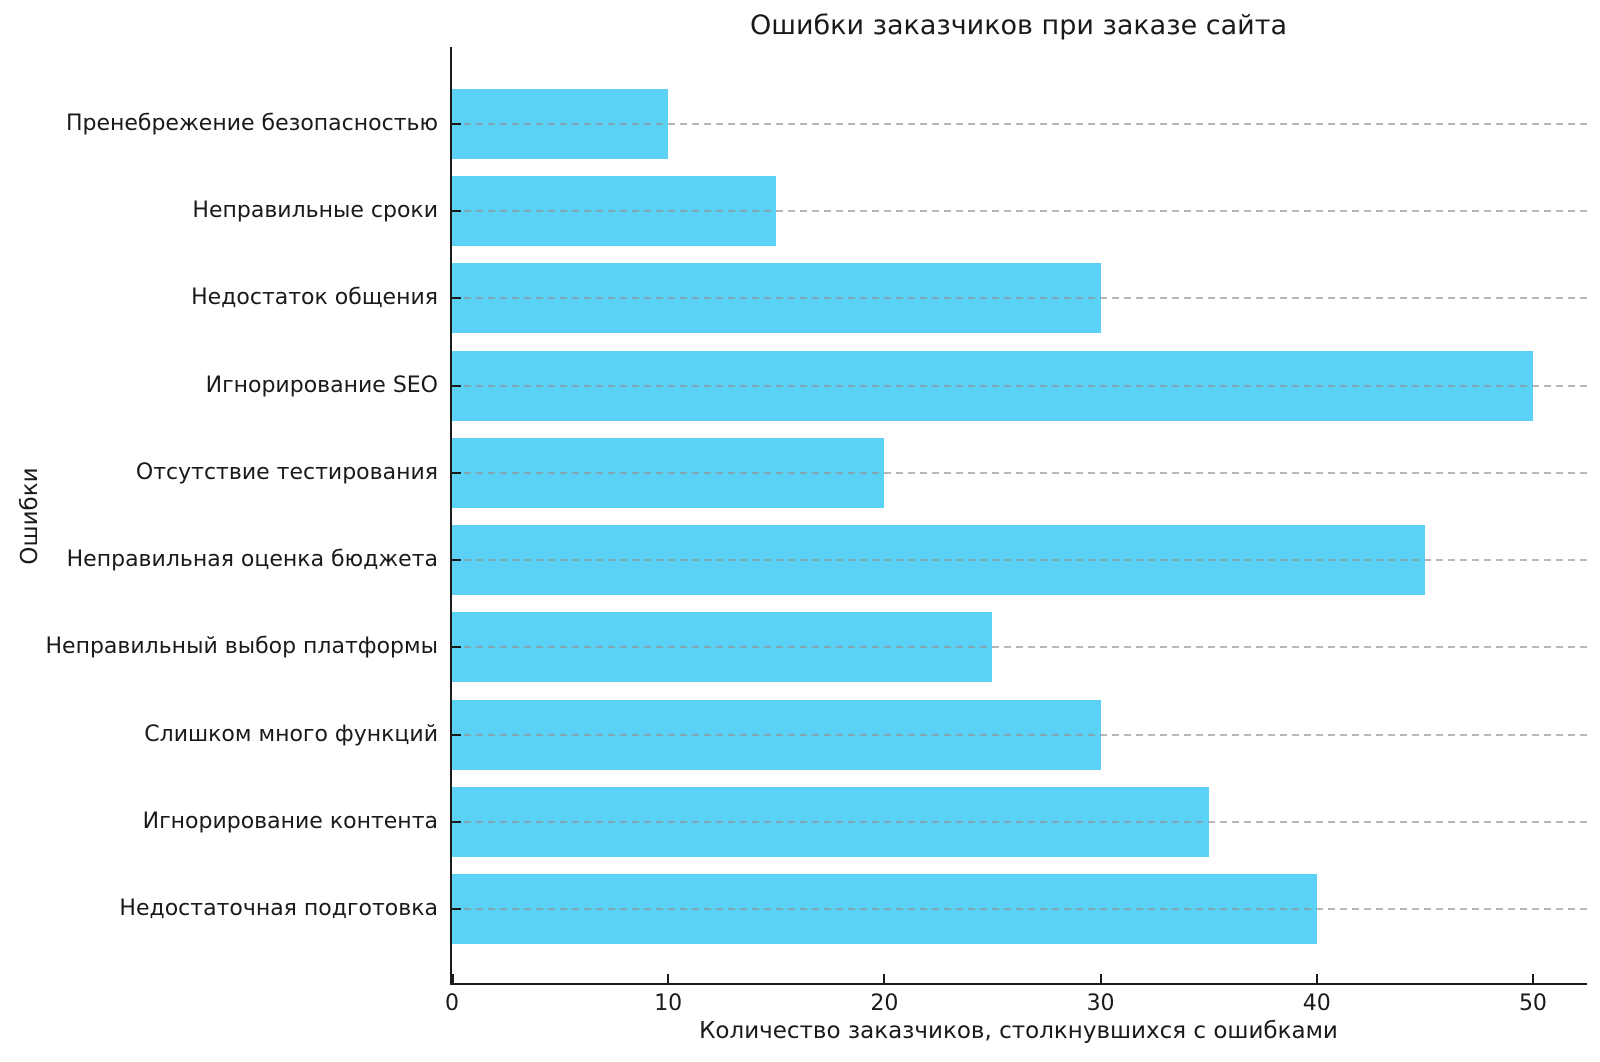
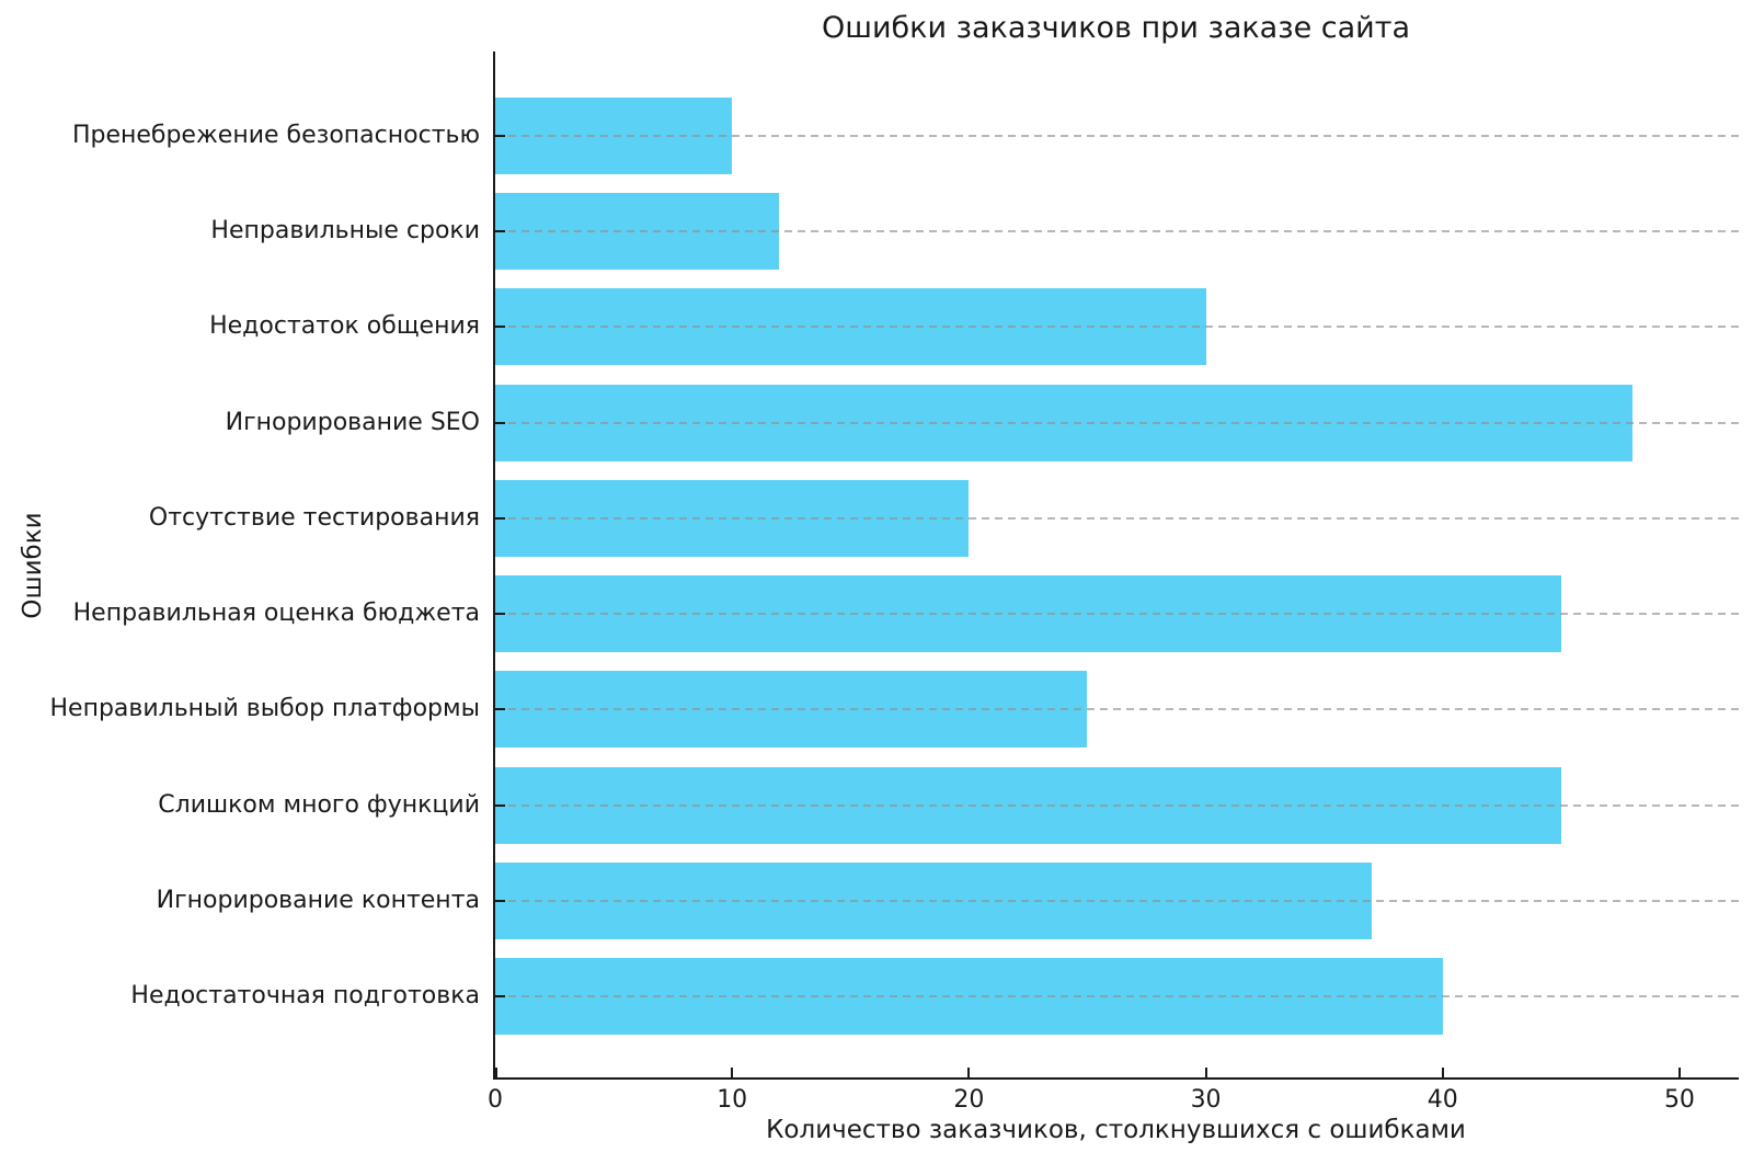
Неправильные сроки: 15 -> 12
Игнорирование SEO: 50 -> 48
Слишком много функций: 30 -> 45
Игнорирование контента: 35 -> 37
